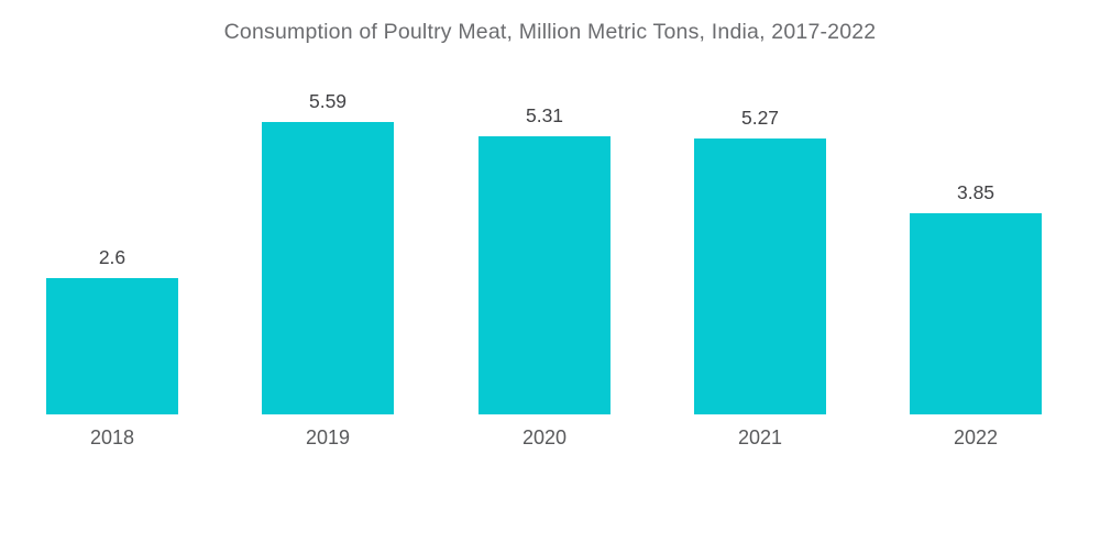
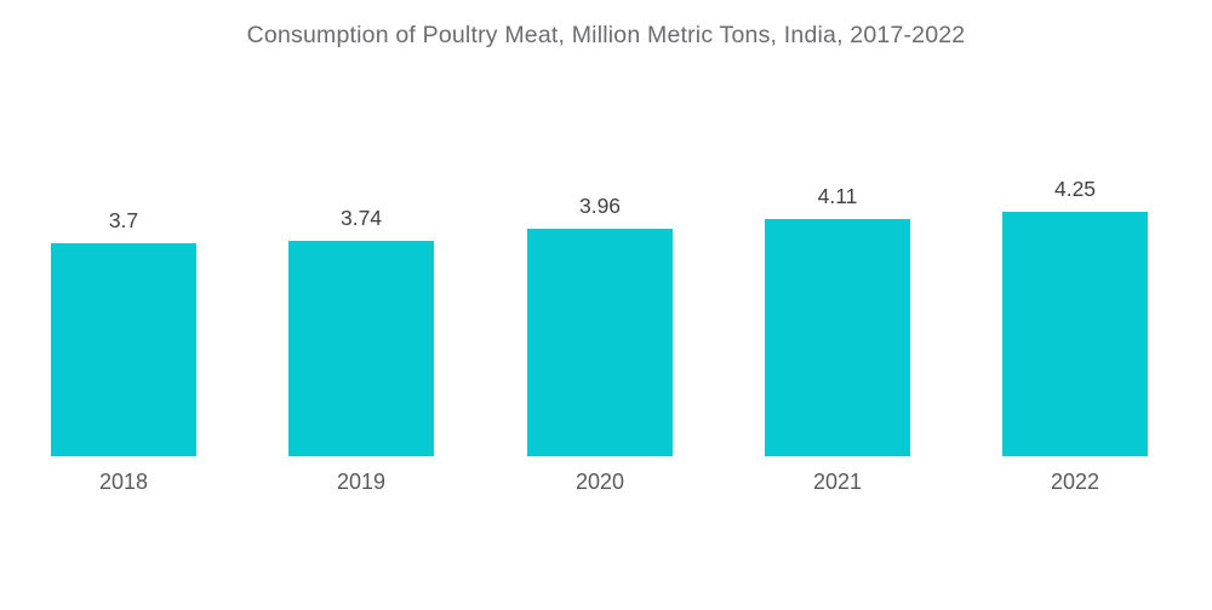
2018: 2.6 -> 3.7
2019: 5.59 -> 3.74
2020: 5.31 -> 3.96
2021: 5.27 -> 4.11
2022: 3.85 -> 4.25
